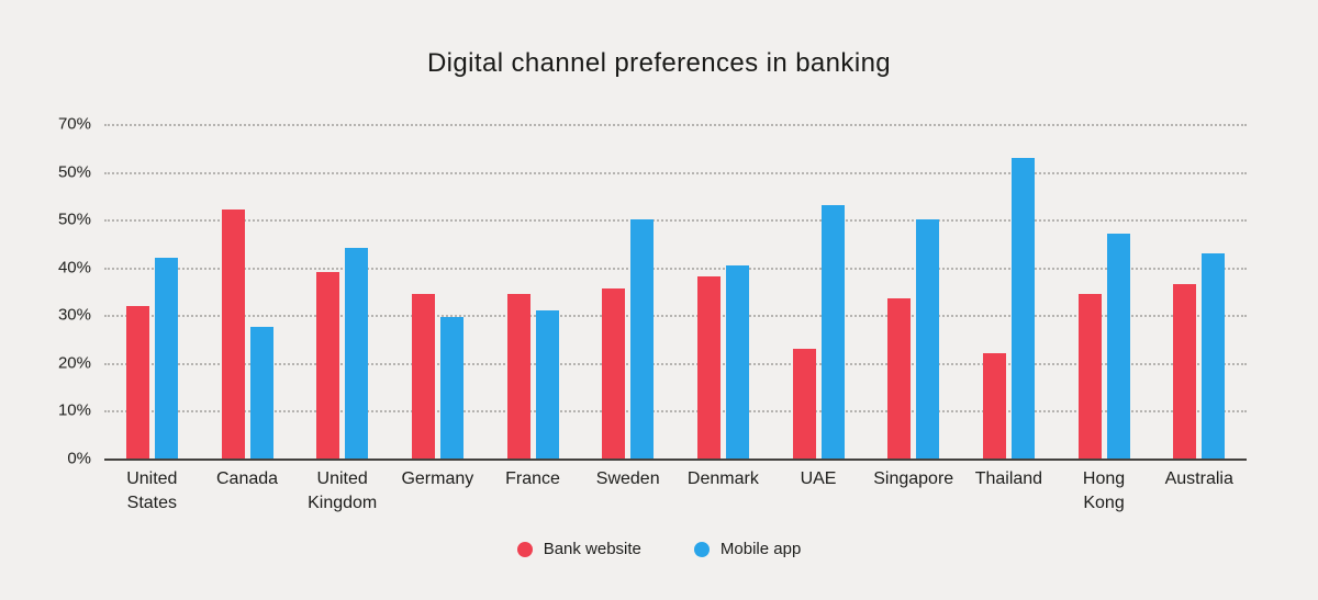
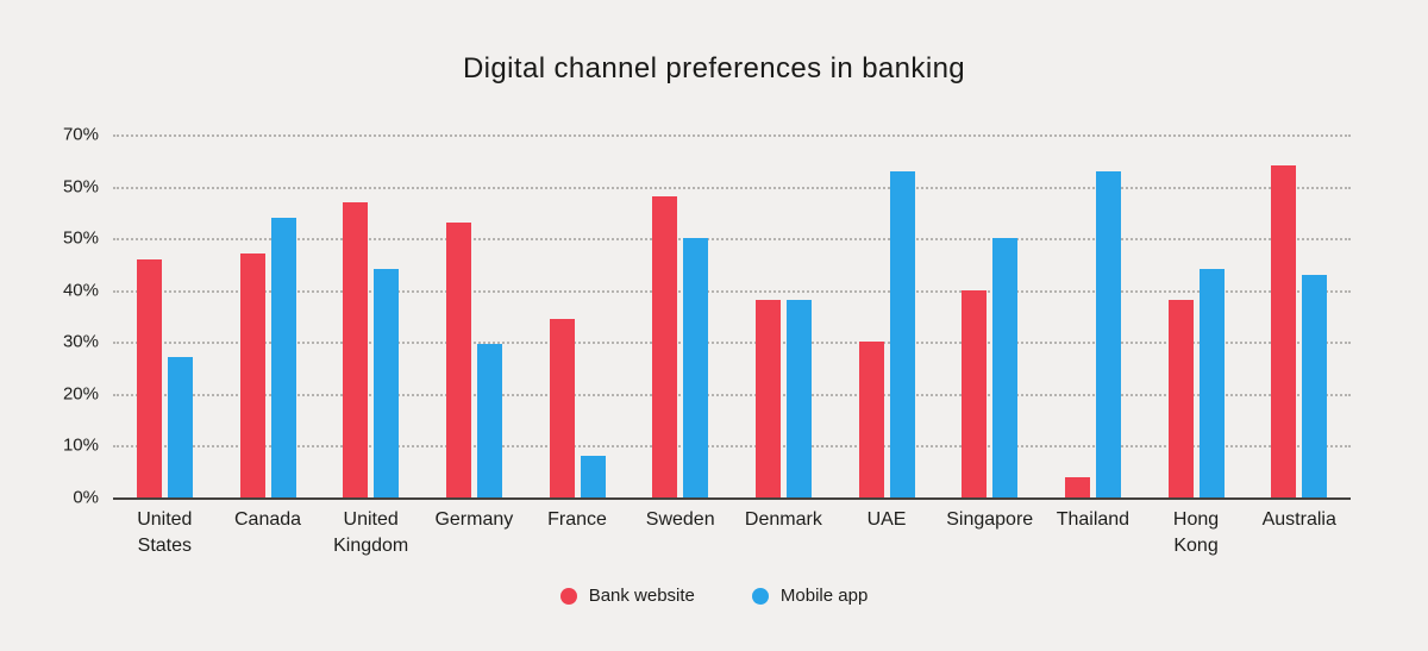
Bank website/United States: 32% -> 46%
Mobile app/United States: 42% -> 27%
Bank website/Canada: 52% -> 47%
Mobile app/Canada: 28% -> 54%
Bank website/United Kingdom: 39% -> 57%
Bank website/Germany: 34% -> 53%
Mobile app/France: 31% -> 8%
Bank website/Sweden: 36% -> 58%
Mobile app/Denmark: 40% -> 38%
Bank website/UAE: 23% -> 30%
Mobile app/UAE: 53% -> 63%
Bank website/Singapore: 34% -> 40%
Bank website/Thailand: 22% -> 4%
Bank website/Hong Kong: 34% -> 38%
Mobile app/Hong Kong: 47% -> 44%
Bank website/Australia: 36% -> 64%
